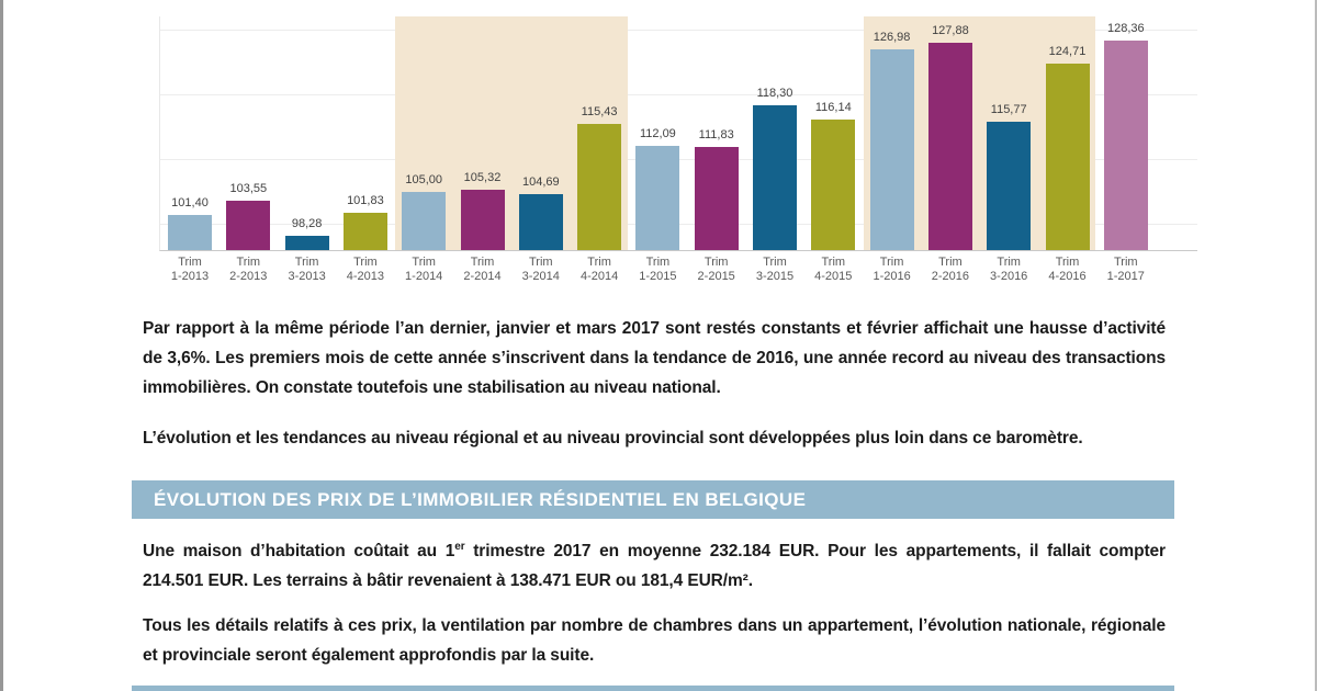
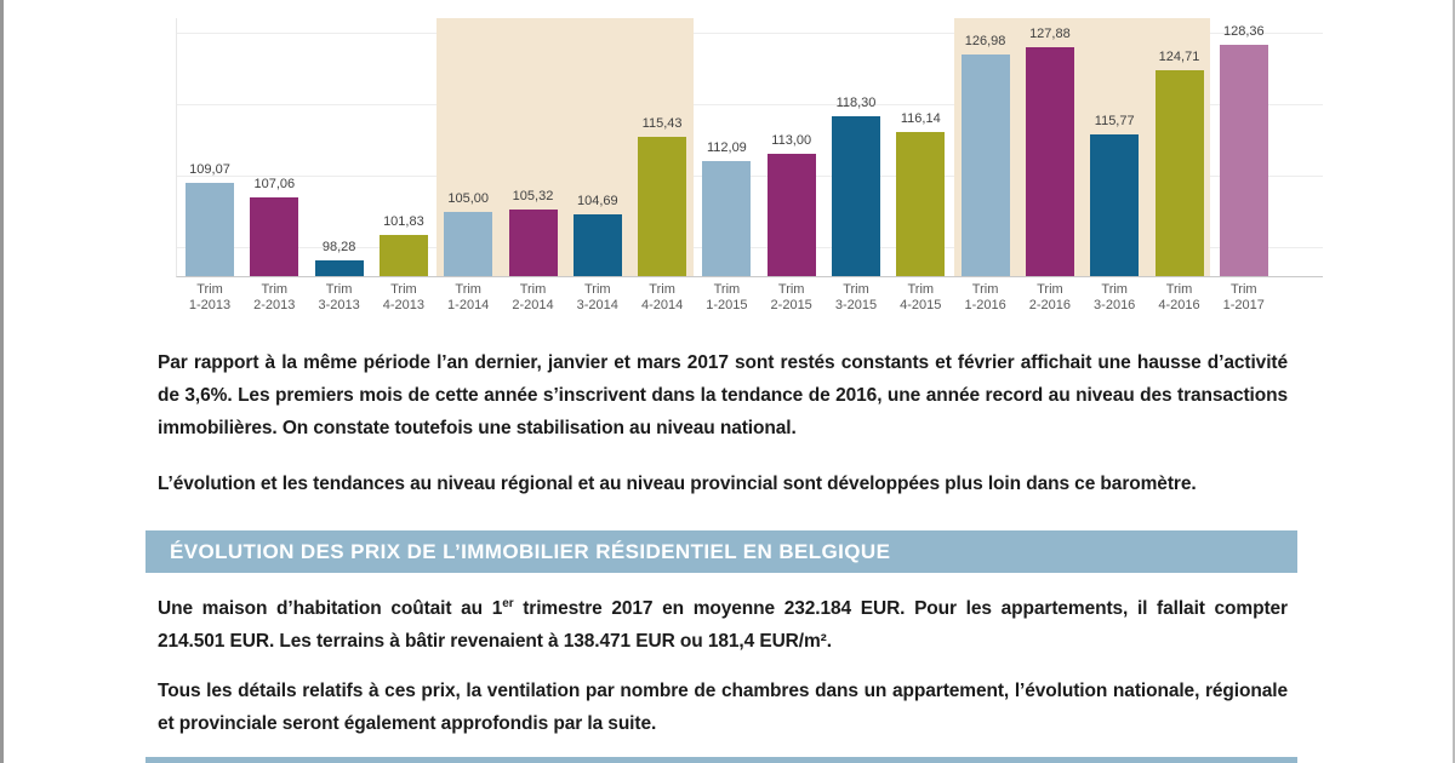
Trim 1-2013: 101,40 -> 109,07
Trim 2-2013: 103,55 -> 107,06
Trim 2-2015: 111,83 -> 113,00
